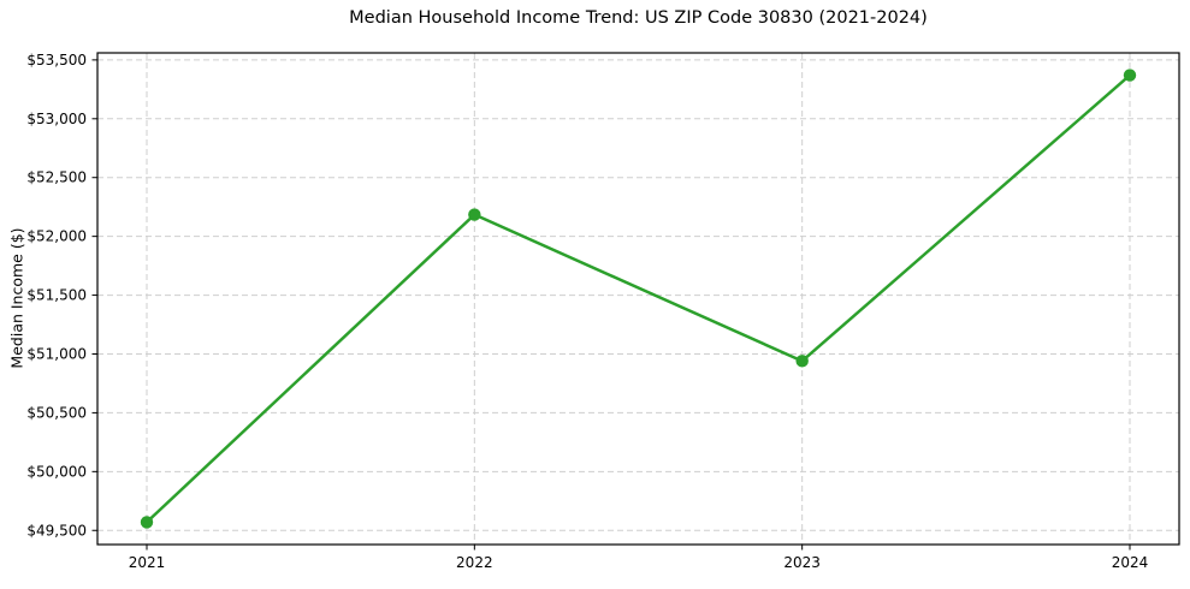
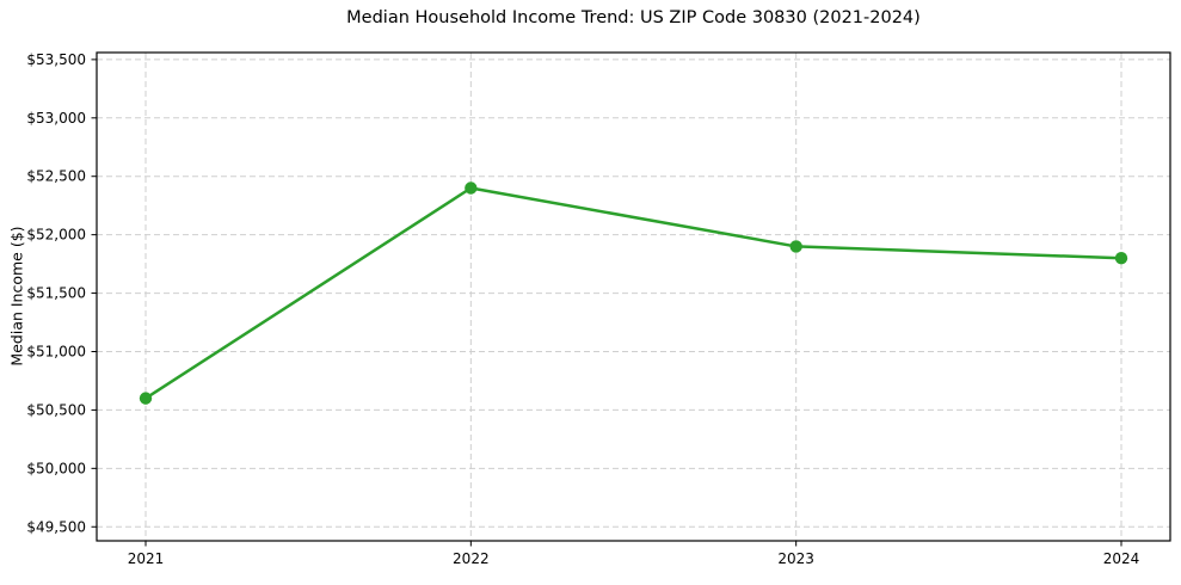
2021: $49600 -> $50600
2022: $52200 -> $52400
2023: $50900 -> $51900
2024: $53400 -> $51800
